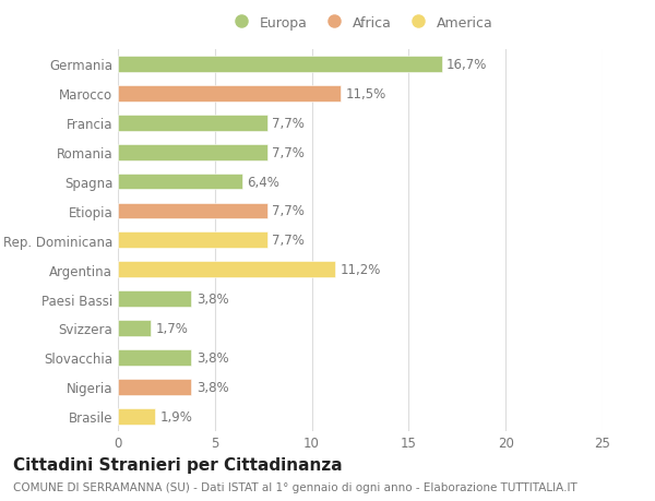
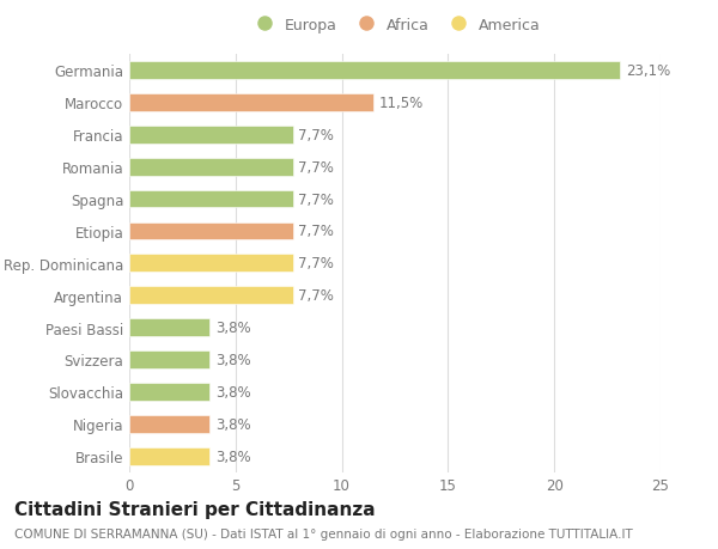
Germania: 16,7% -> 23,1%
Spagna: 6,4% -> 7,7%
Argentina: 11,2% -> 7,7%
Svizzera: 1,7% -> 3,8%
Brasile: 1,9% -> 3,8%
